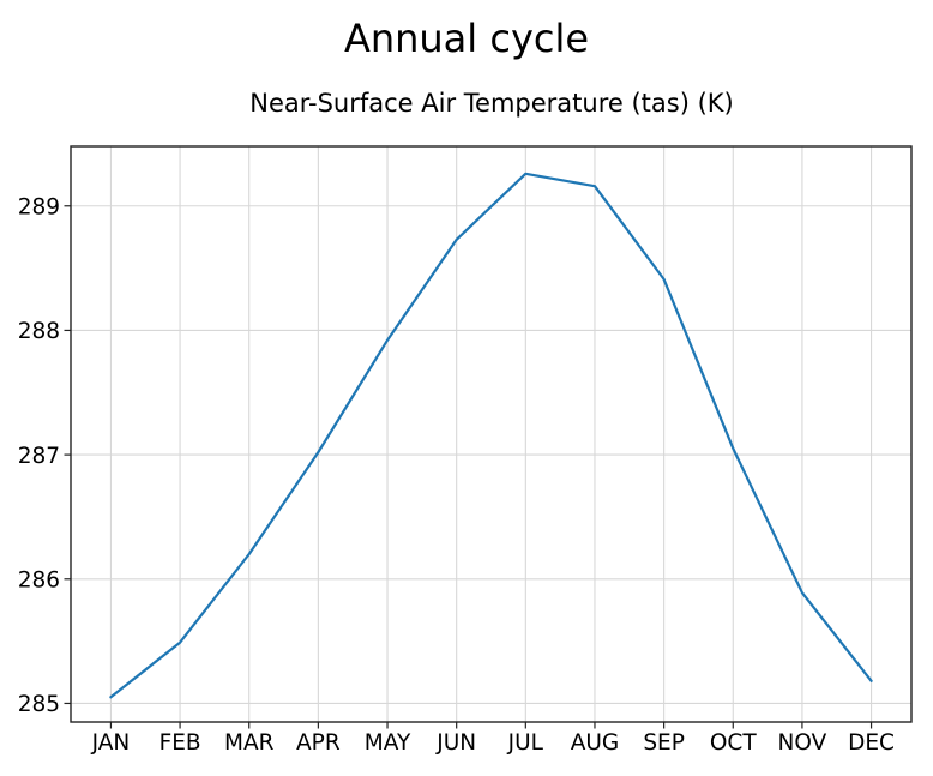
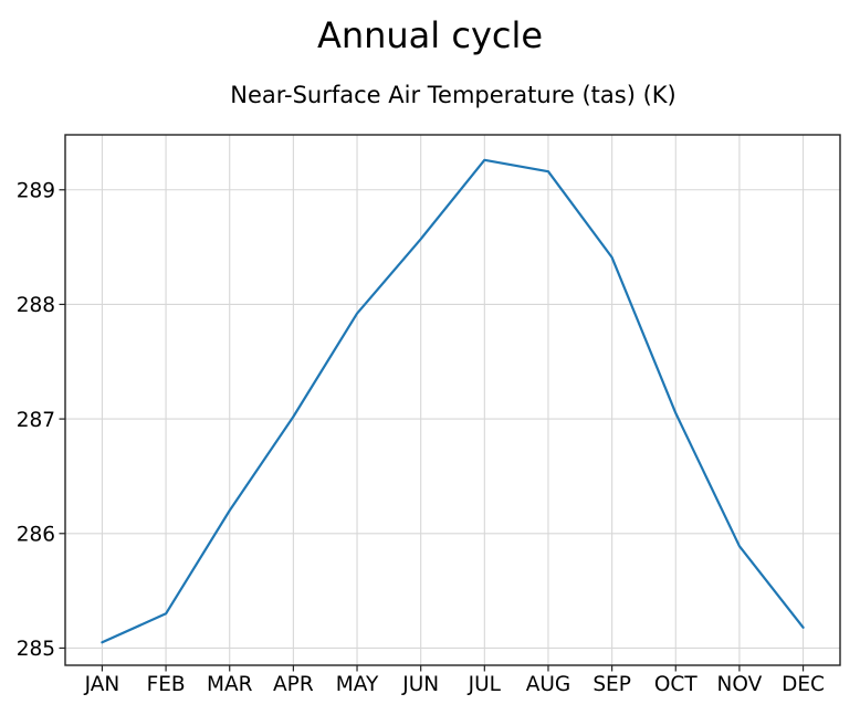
FEB: 285.49 -> 285.30
JUN: 288.73 -> 288.57
